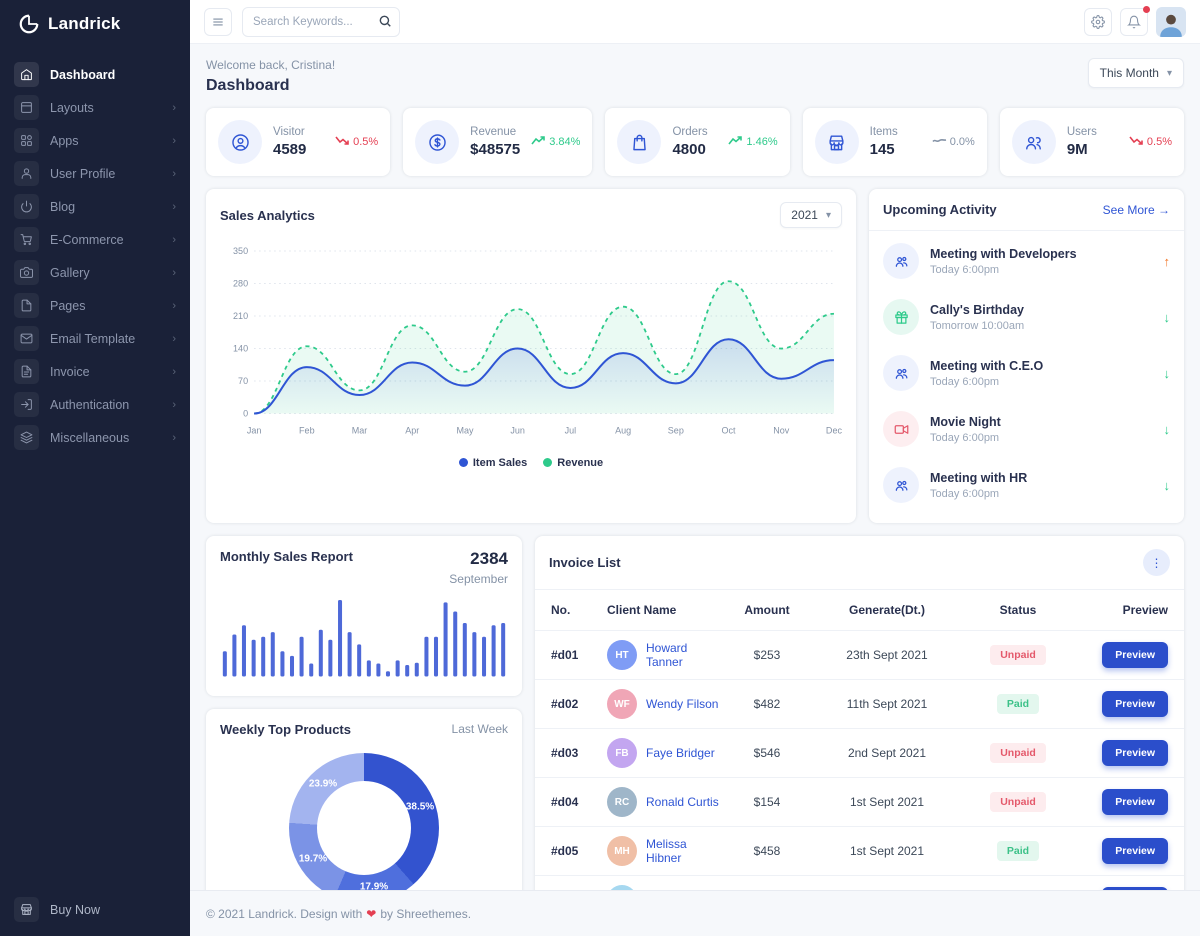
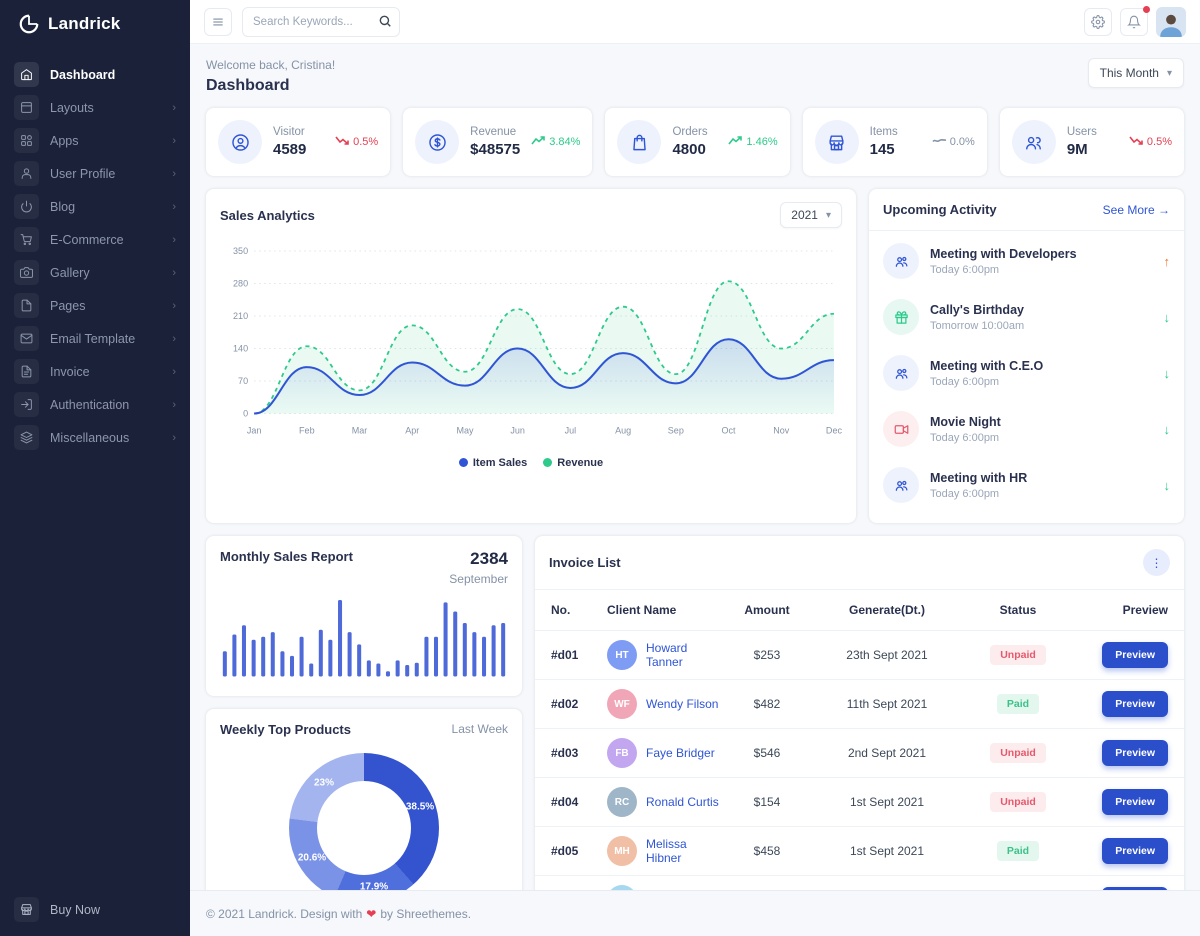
Weekly Top Products/Item 3: 19.7% -> 20.6%
Weekly Top Products/Item 4: 23.9% -> 23%
